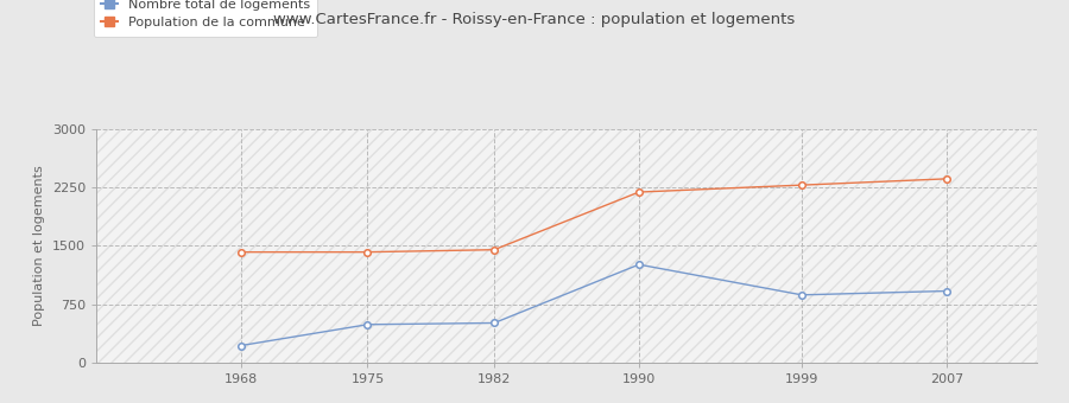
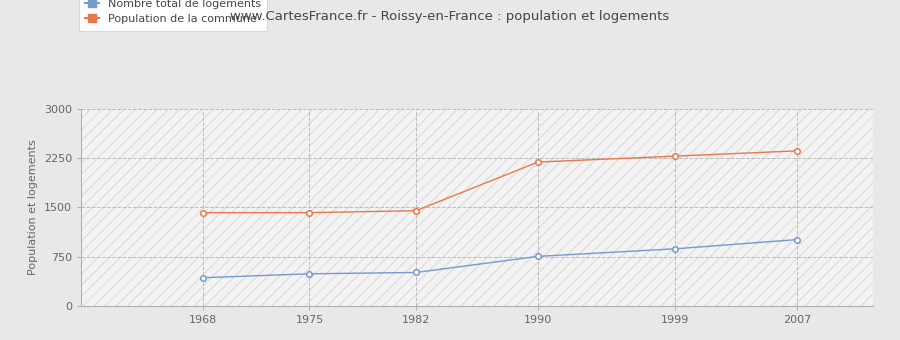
Nombre total de logements/1968: 220 -> 430
Nombre total de logements/1990: 1260 -> 760
Nombre total de logements/2007: 920 -> 1010
